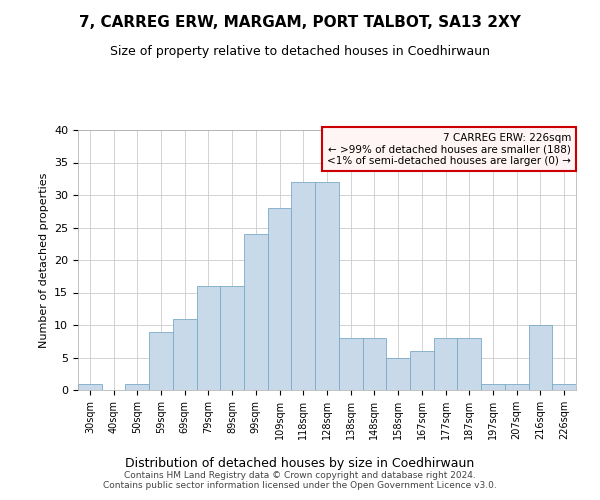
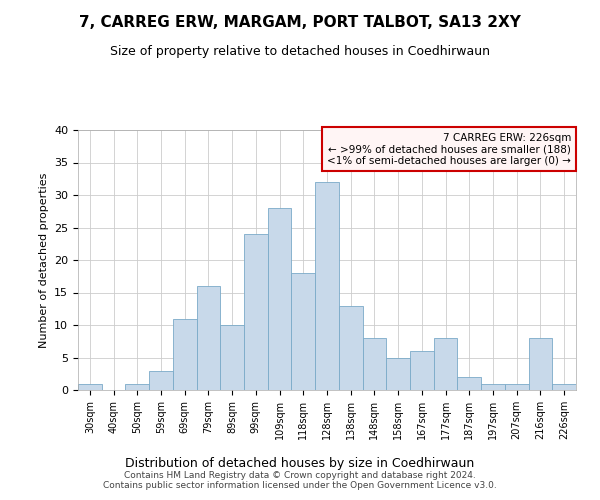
59sqm: 9 -> 3
89sqm: 16 -> 10
118sqm: 32 -> 18
138sqm: 8 -> 13
187sqm: 8 -> 2
216sqm: 10 -> 8
